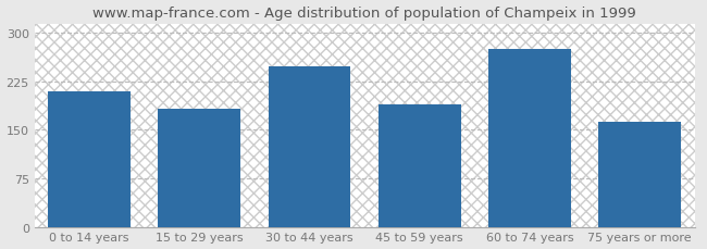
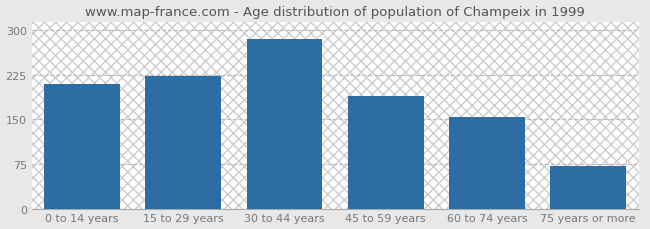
15 to 29 years: 182 -> 223
30 to 44 years: 248 -> 286
60 to 74 years: 276 -> 155
75 years or more: 162 -> 72
